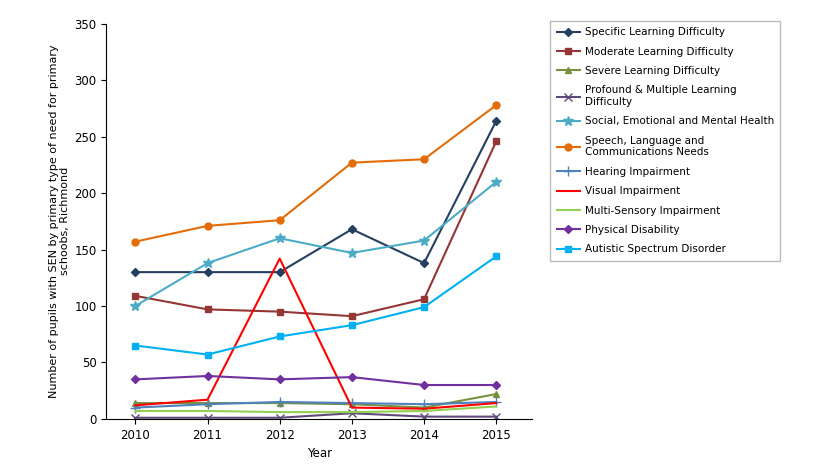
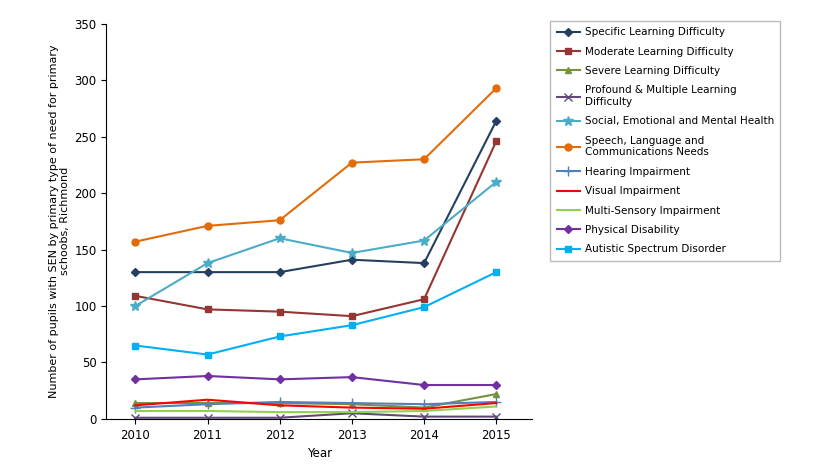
Visual Impairment/2012: 142 -> 12
Specific Learning Difficulty/2013: 168 -> 141
Speech, Language and Communications Needs/2015: 278 -> 293
Autistic Spectrum Disorder/2015: 144 -> 130
